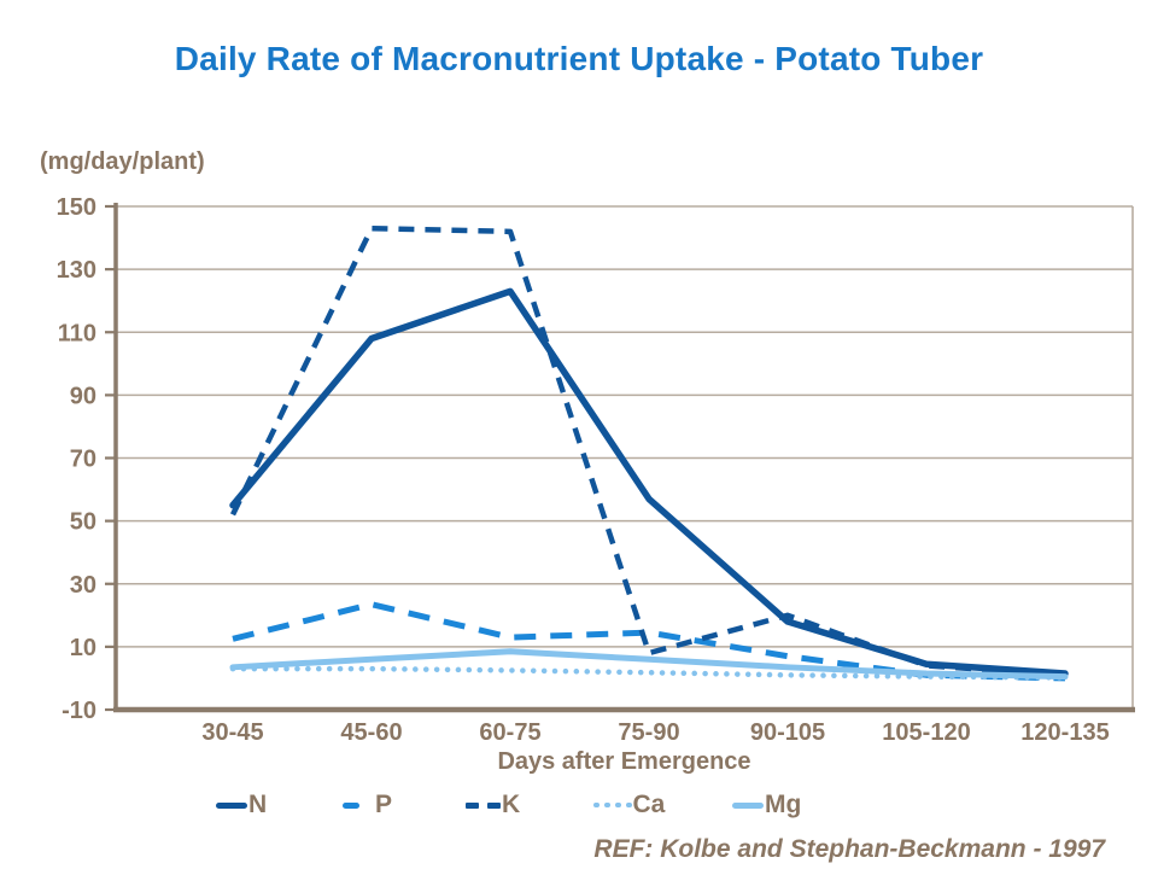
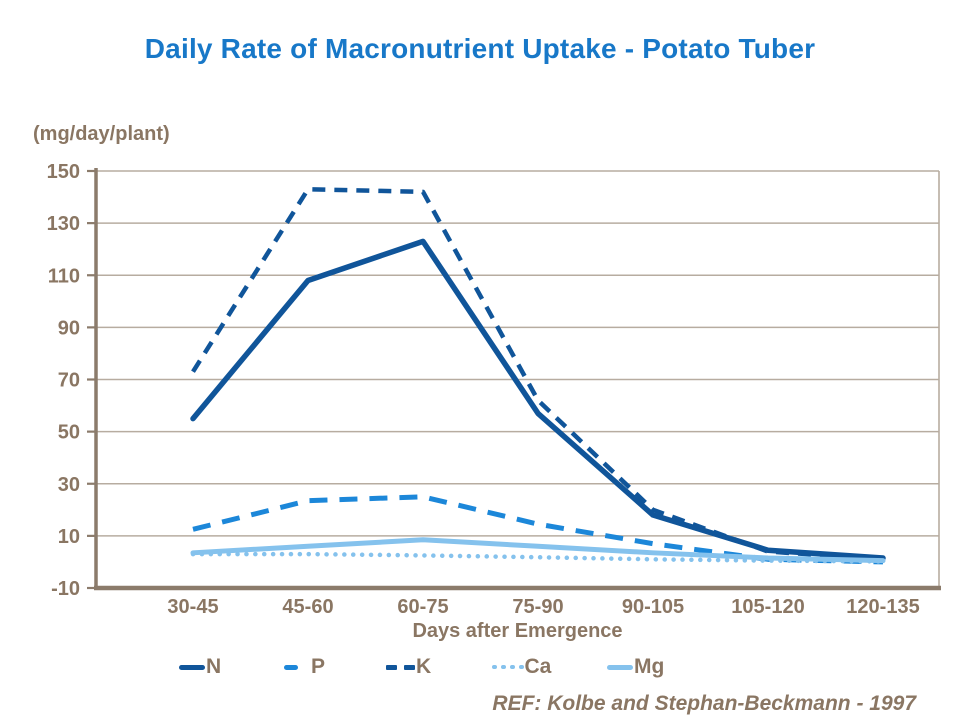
K/30-45: 52 -> 73
P/60-75: 13 -> 25
K/75-90: 8 -> 62
